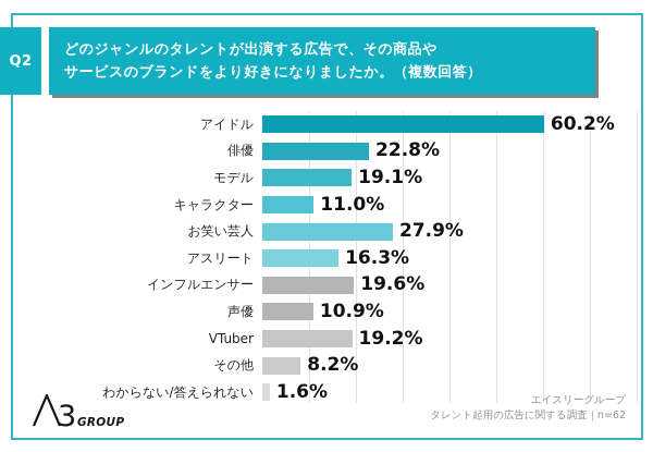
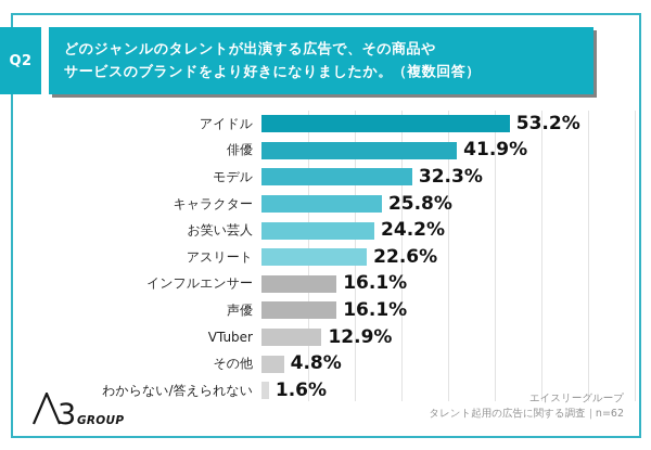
アイドル: 60.2% -> 53.2%
俳優: 22.8% -> 41.9%
モデル: 19.1% -> 32.3%
キャラクター: 11.0% -> 25.8%
お笑い芸人: 27.9% -> 24.2%
アスリート: 16.3% -> 22.6%
インフルエンサー: 19.6% -> 16.1%
声優: 10.9% -> 16.1%
VTuber: 19.2% -> 12.9%
その他: 8.2% -> 4.8%
